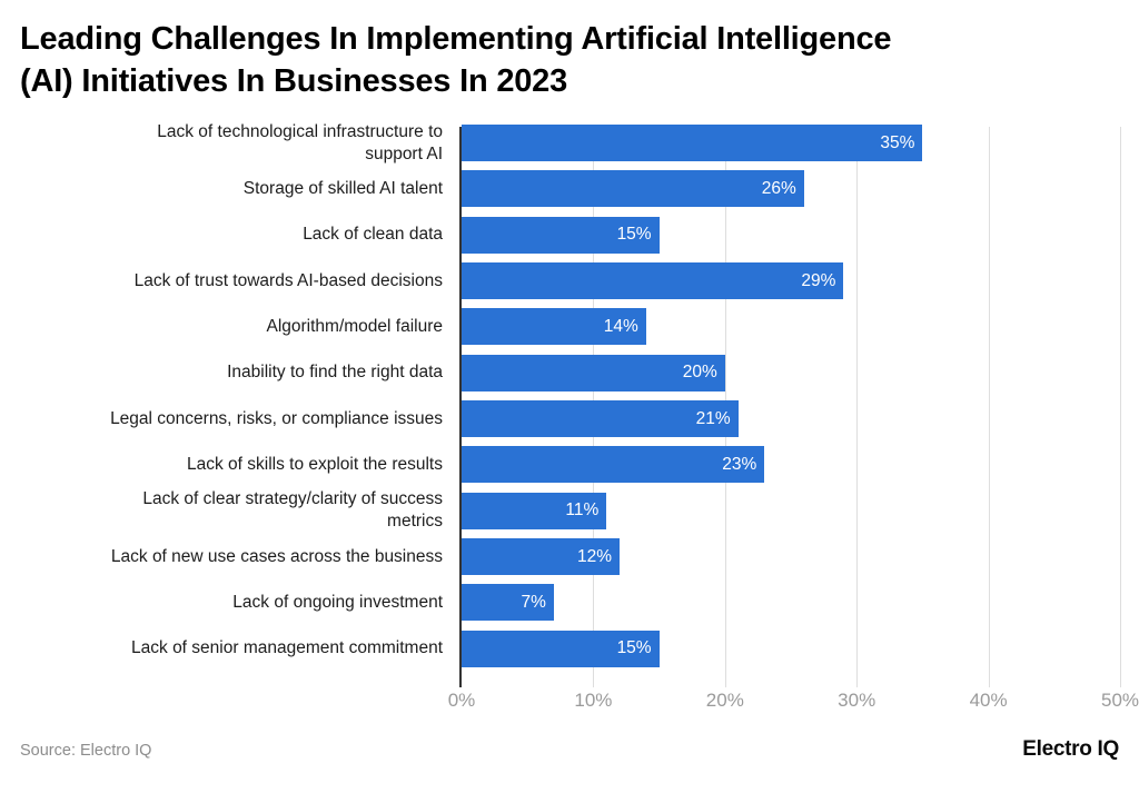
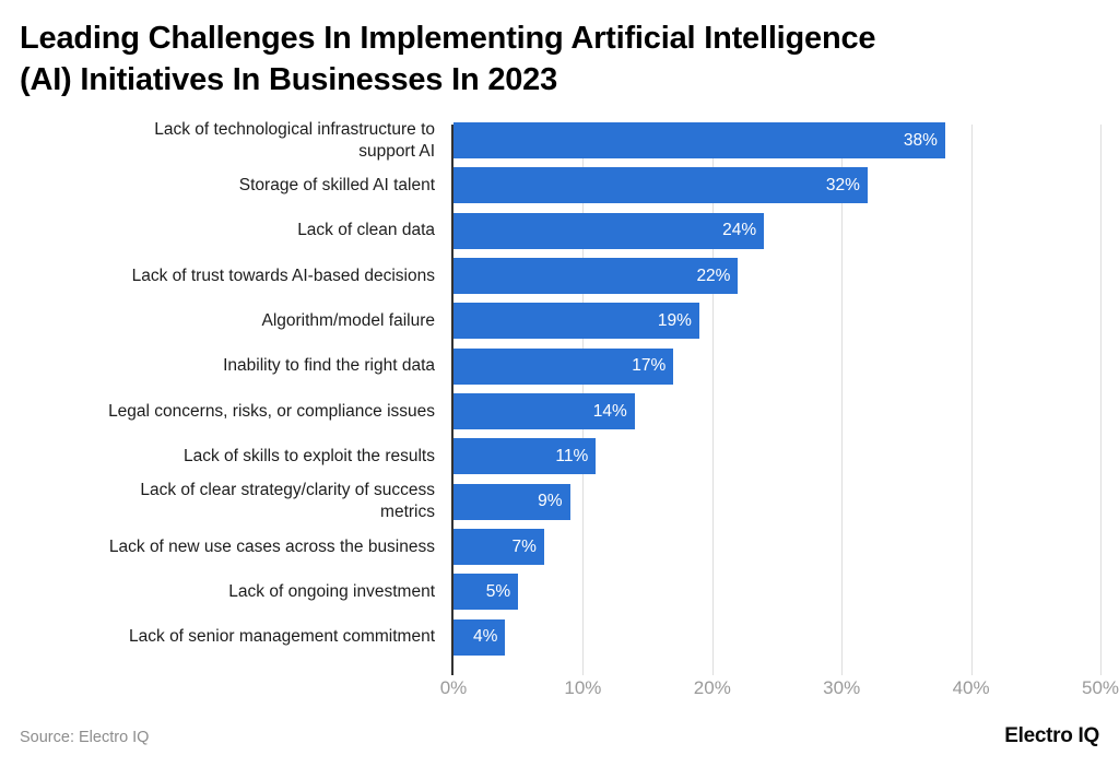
Lack of technological infrastructure to support AI: 35% -> 38%
Storage of skilled AI talent: 26% -> 32%
Lack of clean data: 15% -> 24%
Lack of trust towards AI-based decisions: 29% -> 22%
Algorithm/model failure: 14% -> 19%
Inability to find the right data: 20% -> 17%
Legal concerns, risks, or compliance issues: 21% -> 14%
Lack of skills to exploit the results: 23% -> 11%
Lack of clear strategy/clarity of success metrics: 11% -> 9%
Lack of new use cases across the business: 12% -> 7%
Lack of ongoing investment: 7% -> 5%
Lack of senior management commitment: 15% -> 4%
